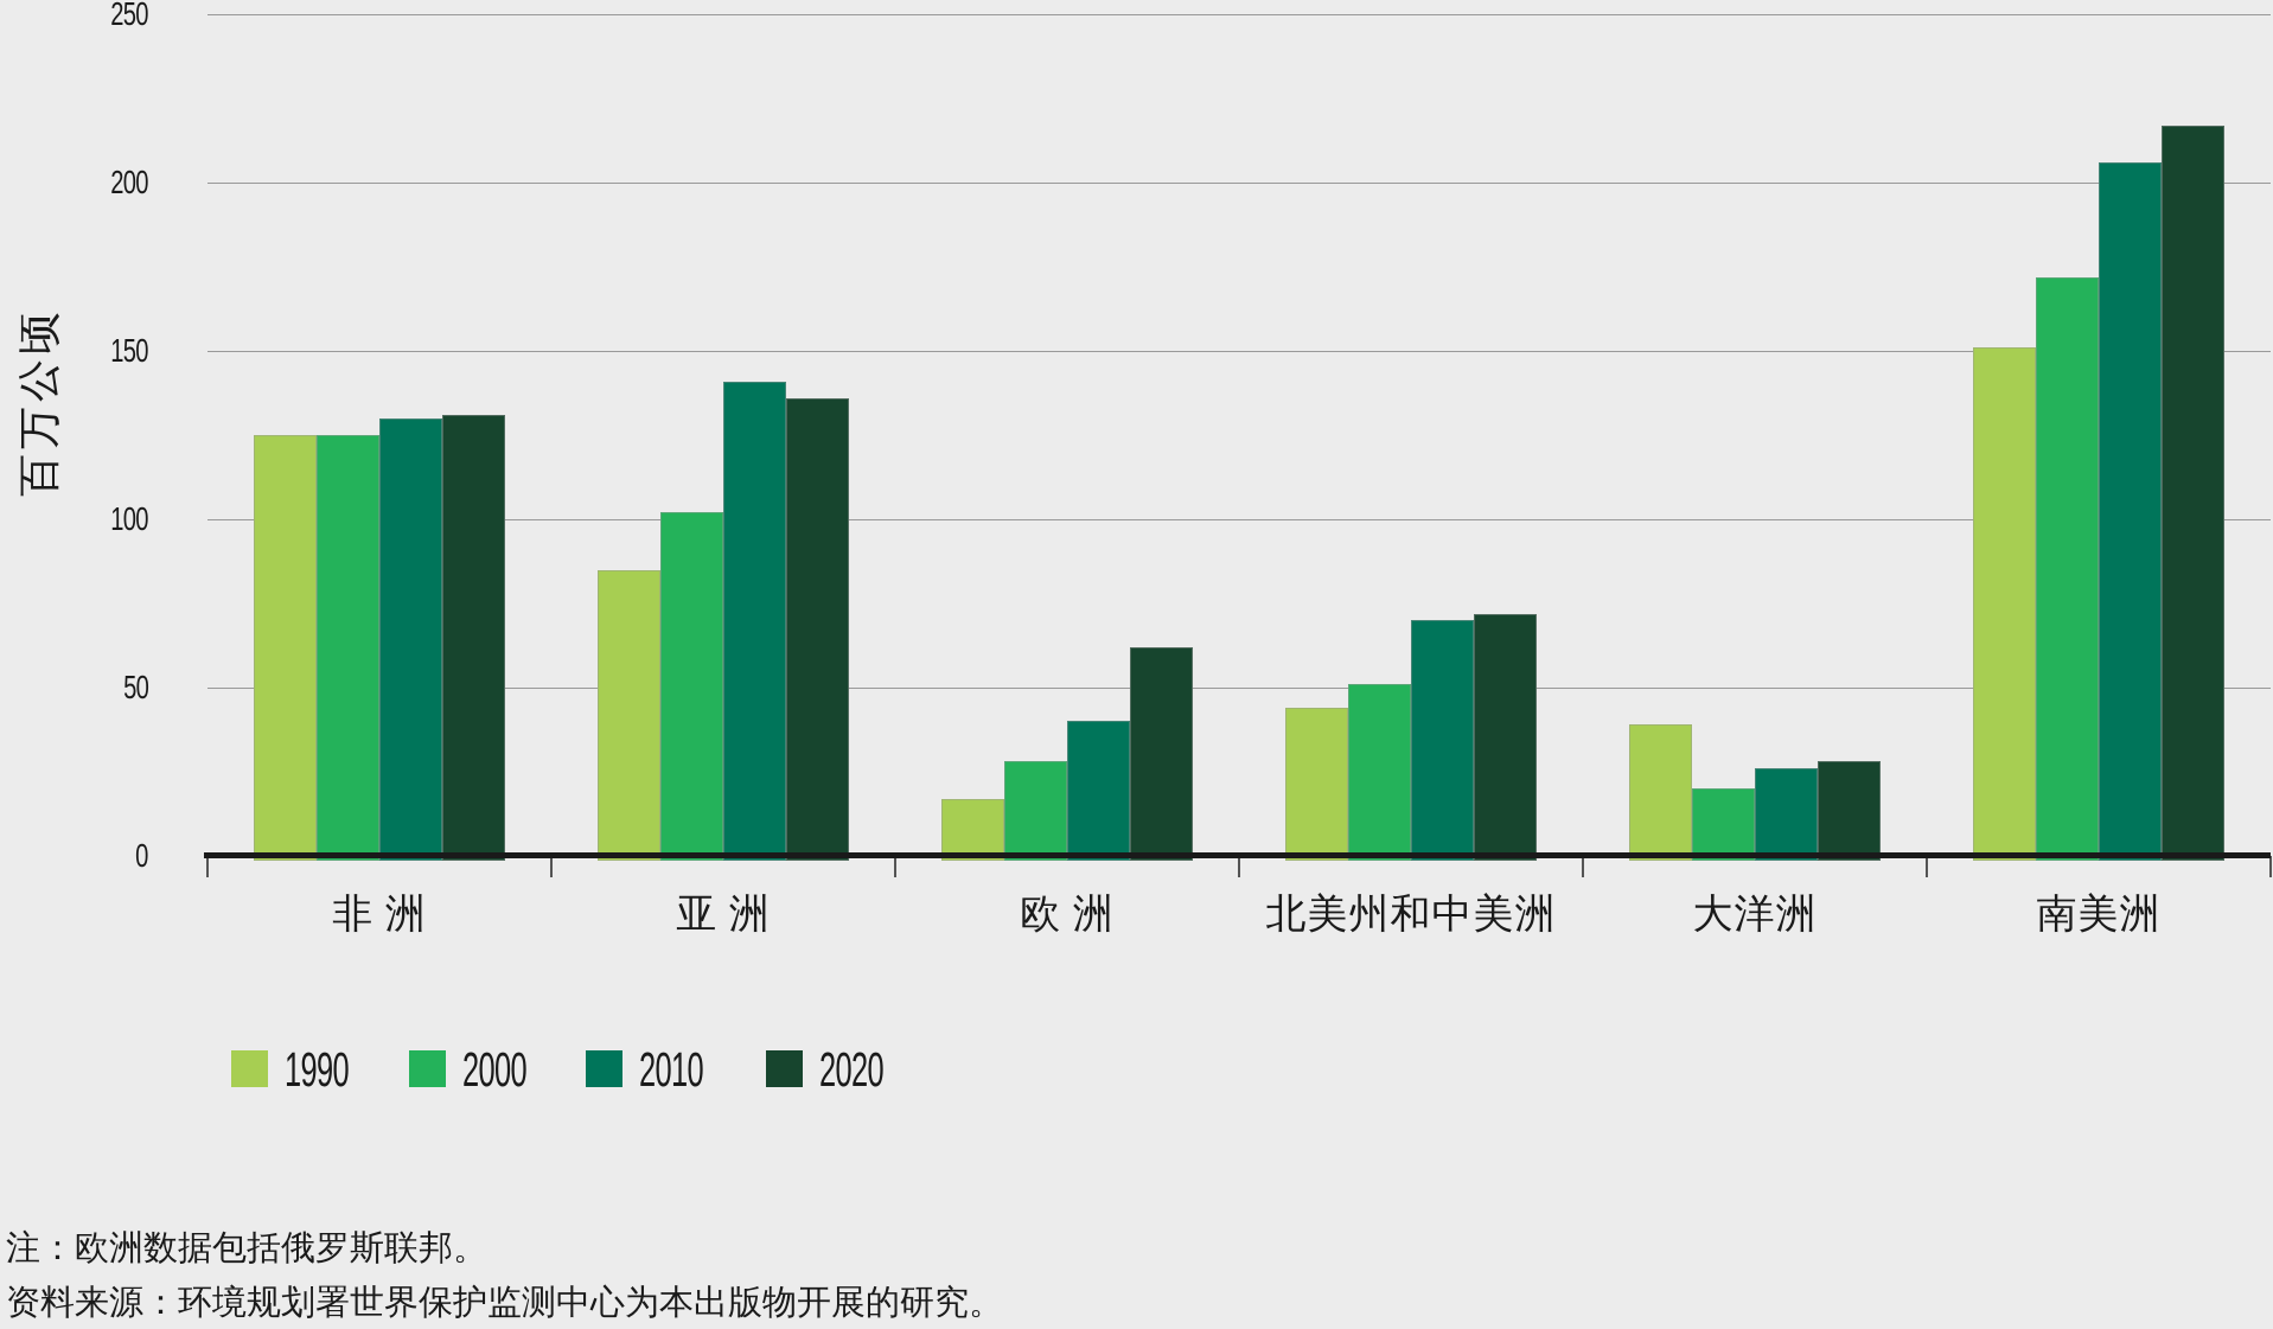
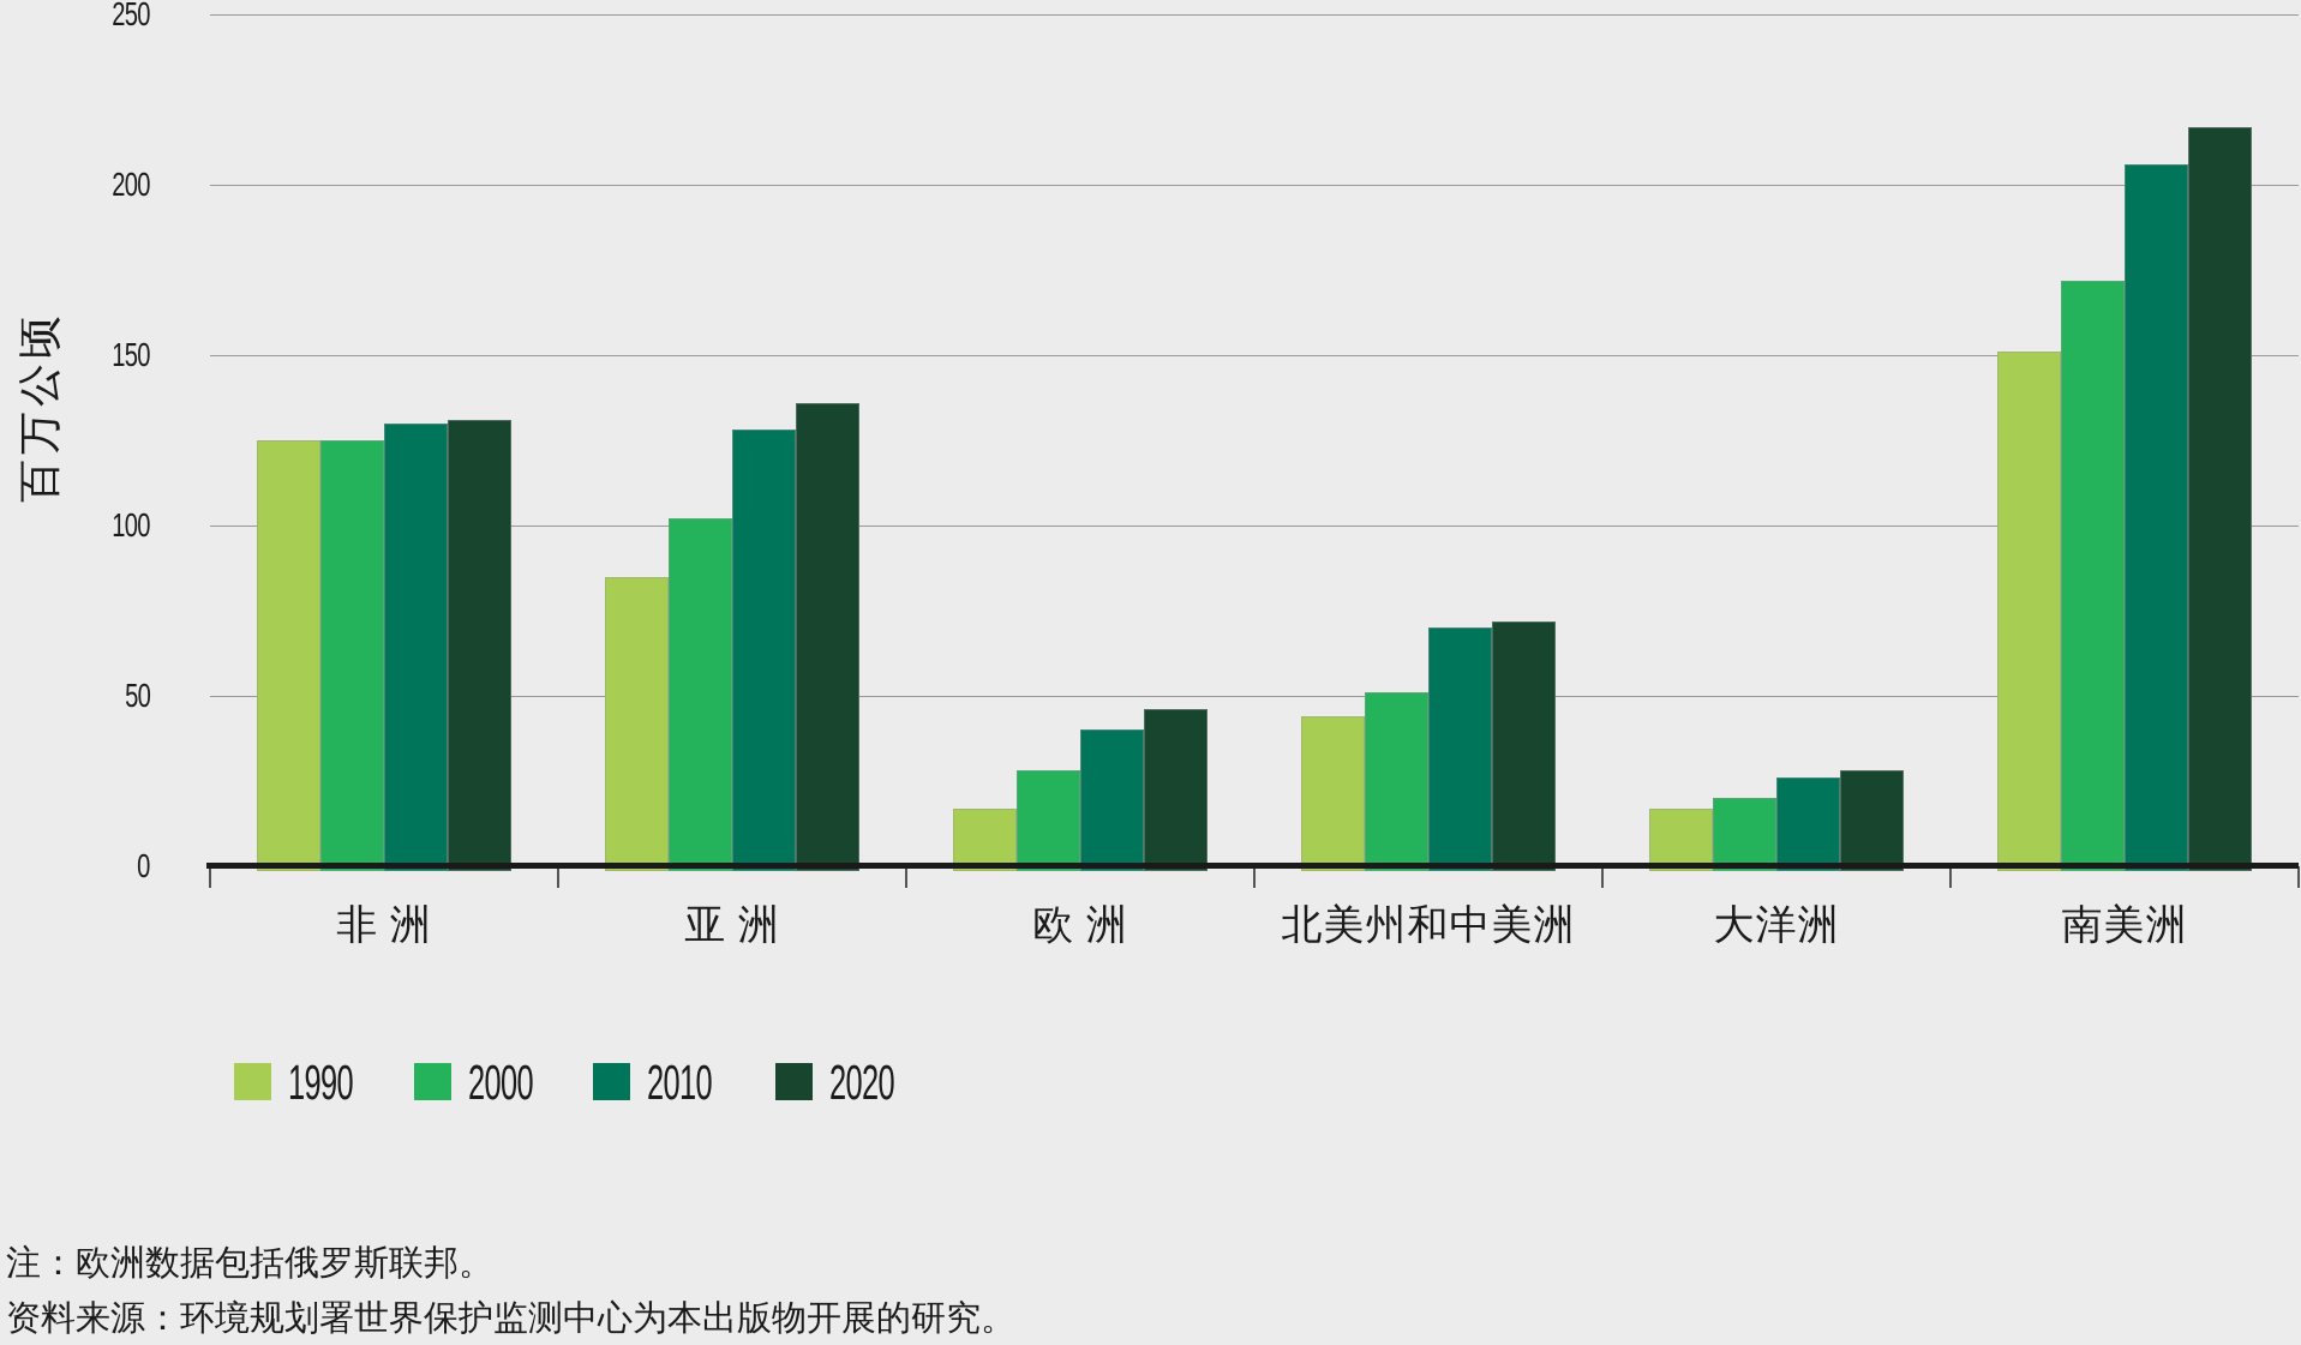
2010/亚 洲: 141 -> 128
2020/欧 洲: 62 -> 46
1990/大洋洲: 39 -> 17
